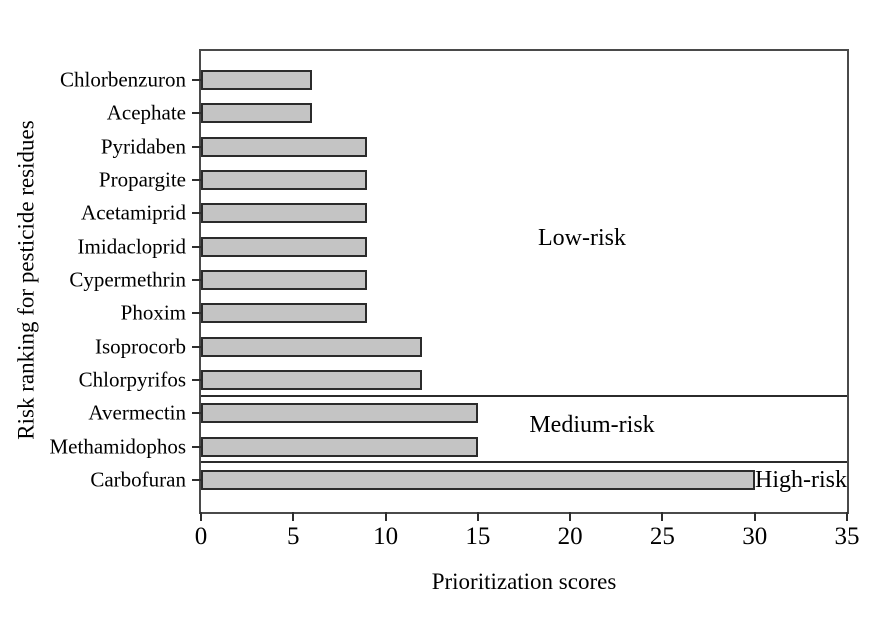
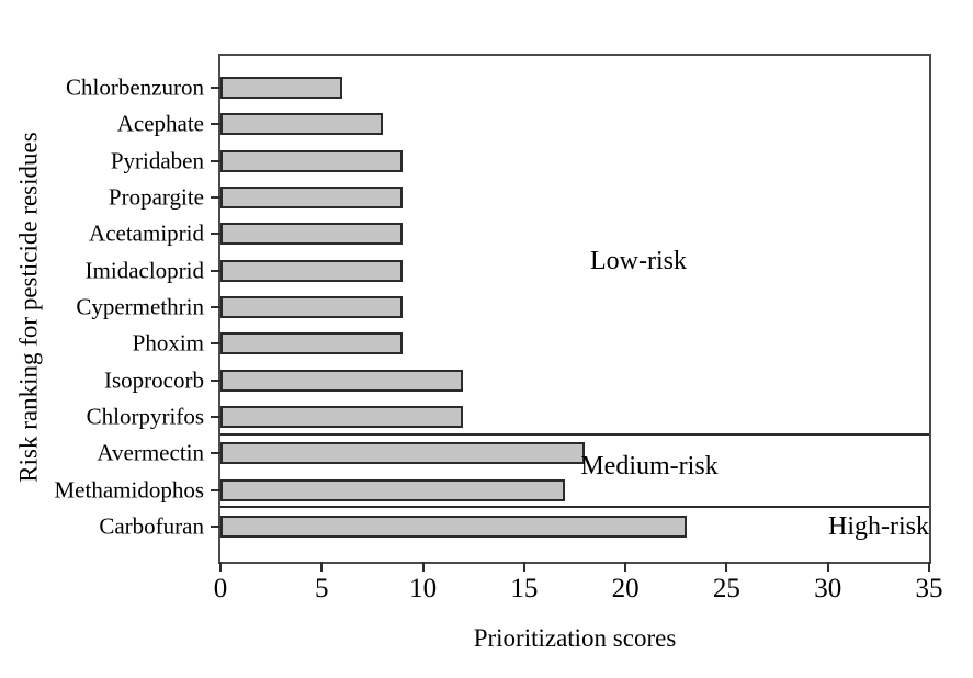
Acephate: 6 -> 8
Avermectin: 15 -> 18
Methamidophos: 15 -> 17
Carbofuran: 30 -> 23
